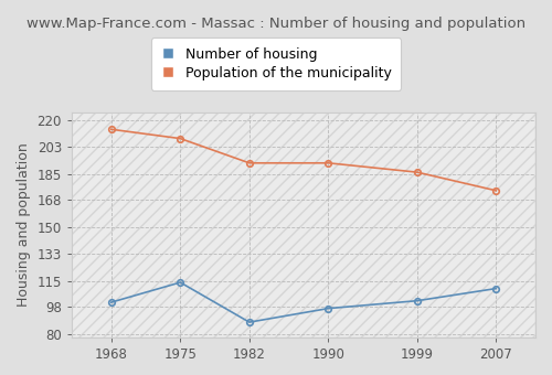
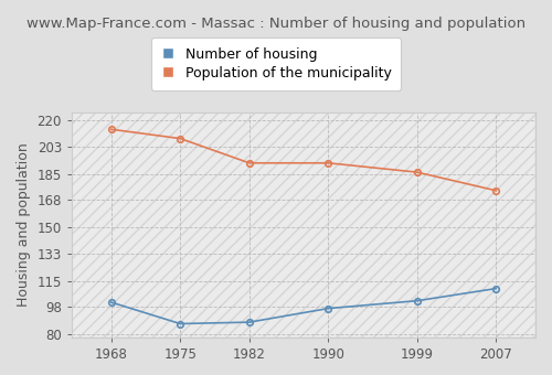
Number of housing/1975: 114 -> 87
